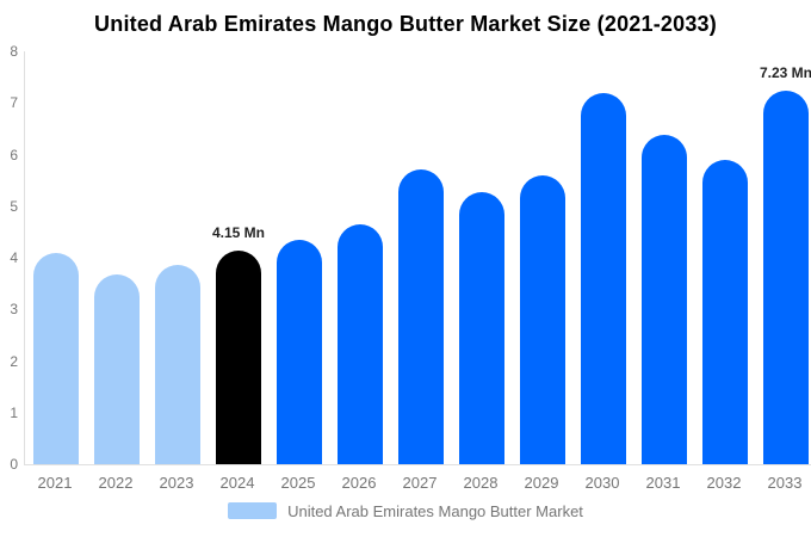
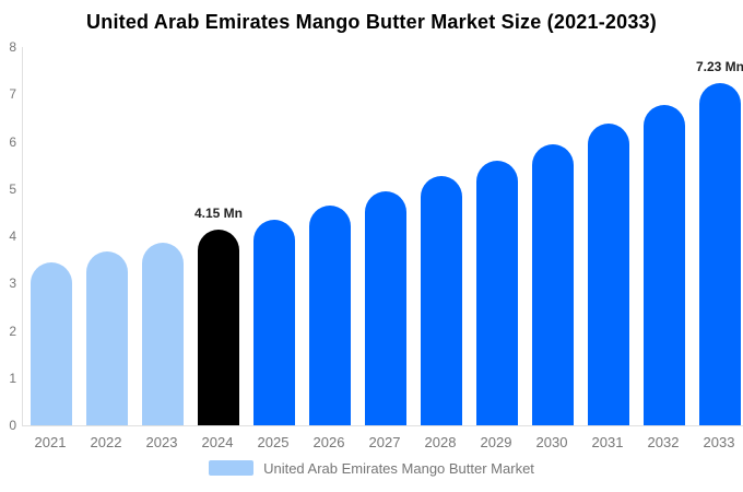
2021: 4.1 -> 3.5
2027: 5.7 -> 5.0
2030: 7.2 -> 6.0
2032: 5.9 -> 6.8
